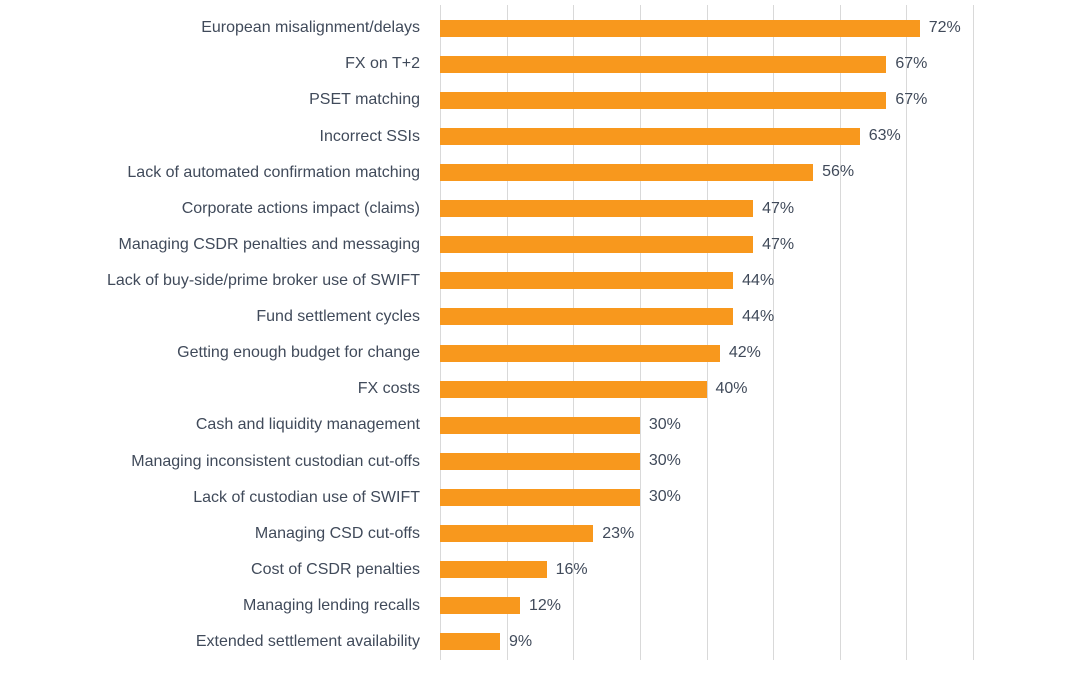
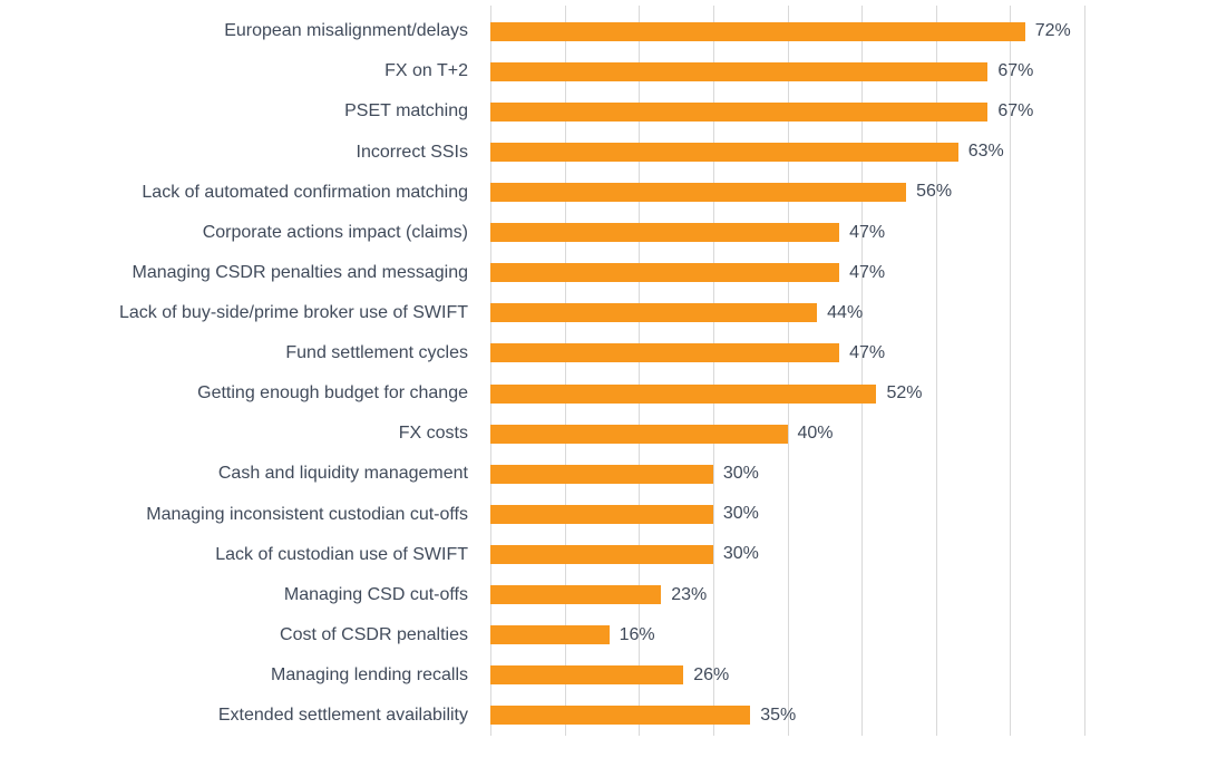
Fund settlement cycles: 44% -> 47%
Getting enough budget for change: 42% -> 52%
Managing lending recalls: 12% -> 26%
Extended settlement availability: 9% -> 35%
